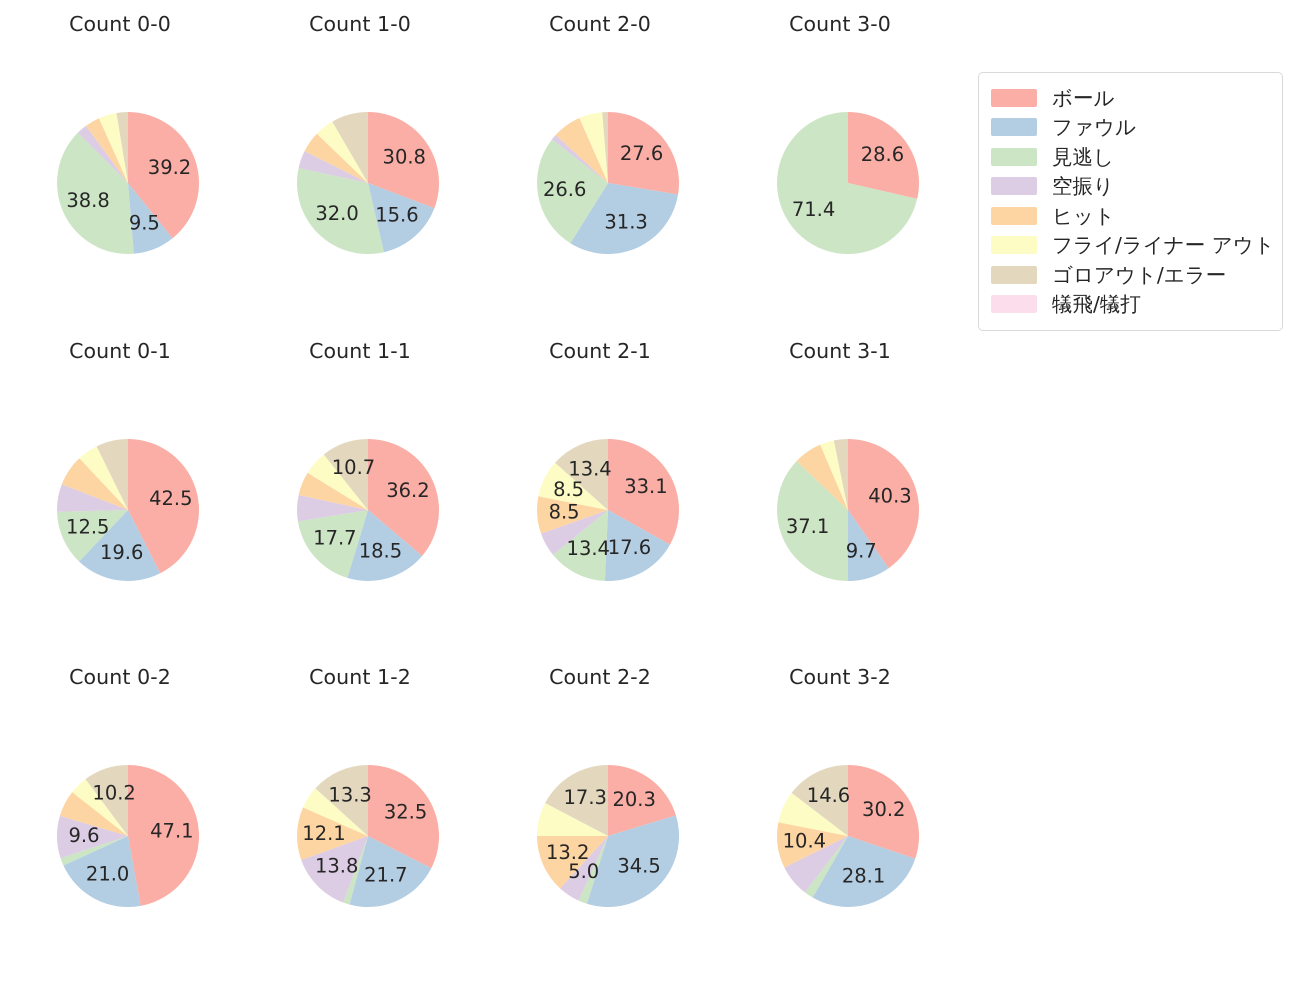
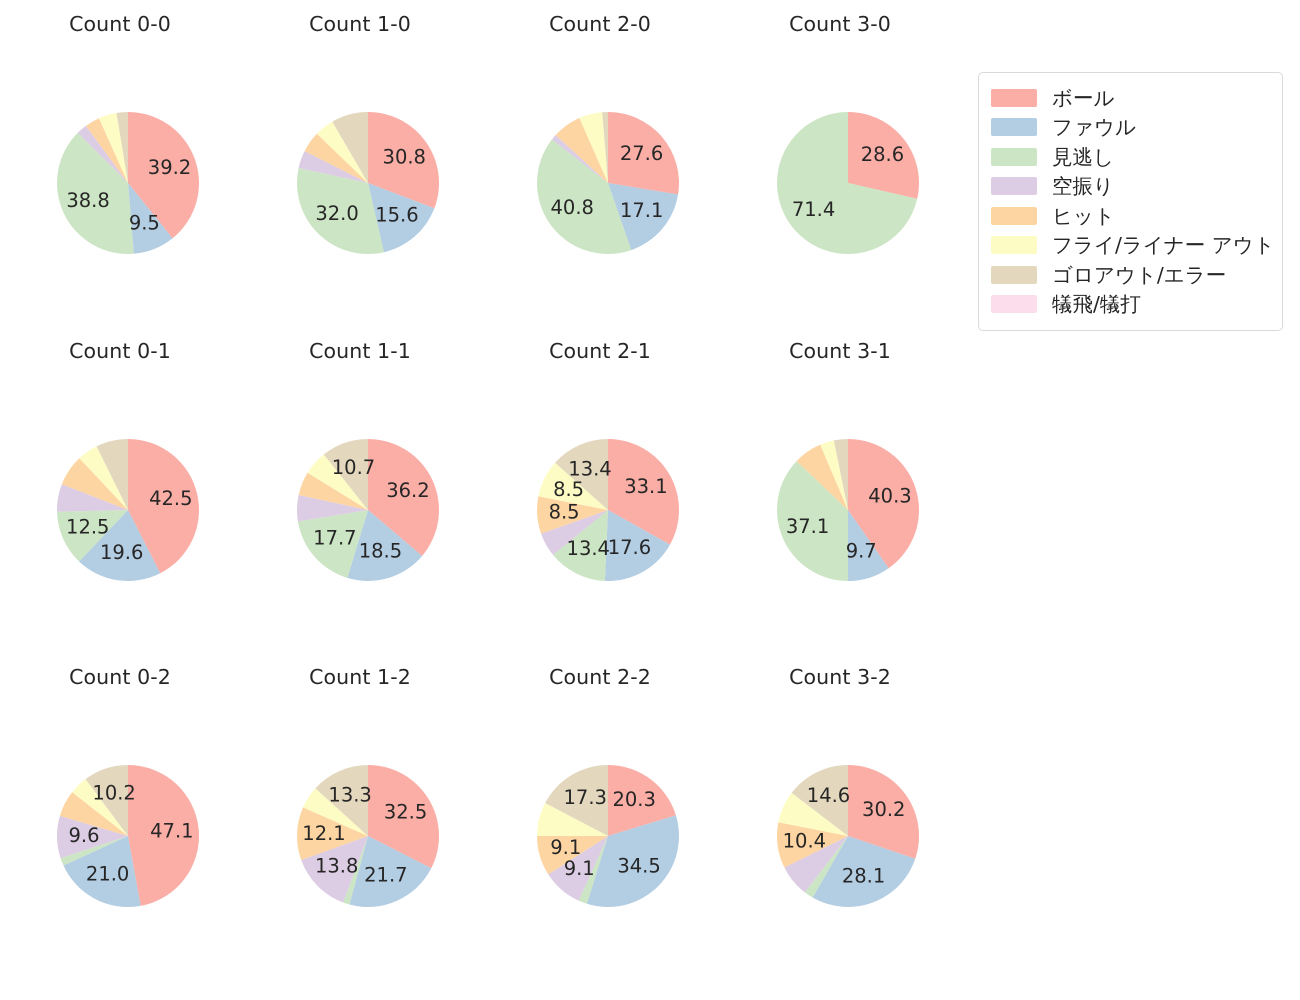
Count 2-0/ファウル: 31.3 -> 17.1
Count 2-0/見逃し: 26.6 -> 40.8
Count 2-2/空振り: 5.0 -> 9.1
Count 2-2/ヒット: 13.2 -> 9.1
